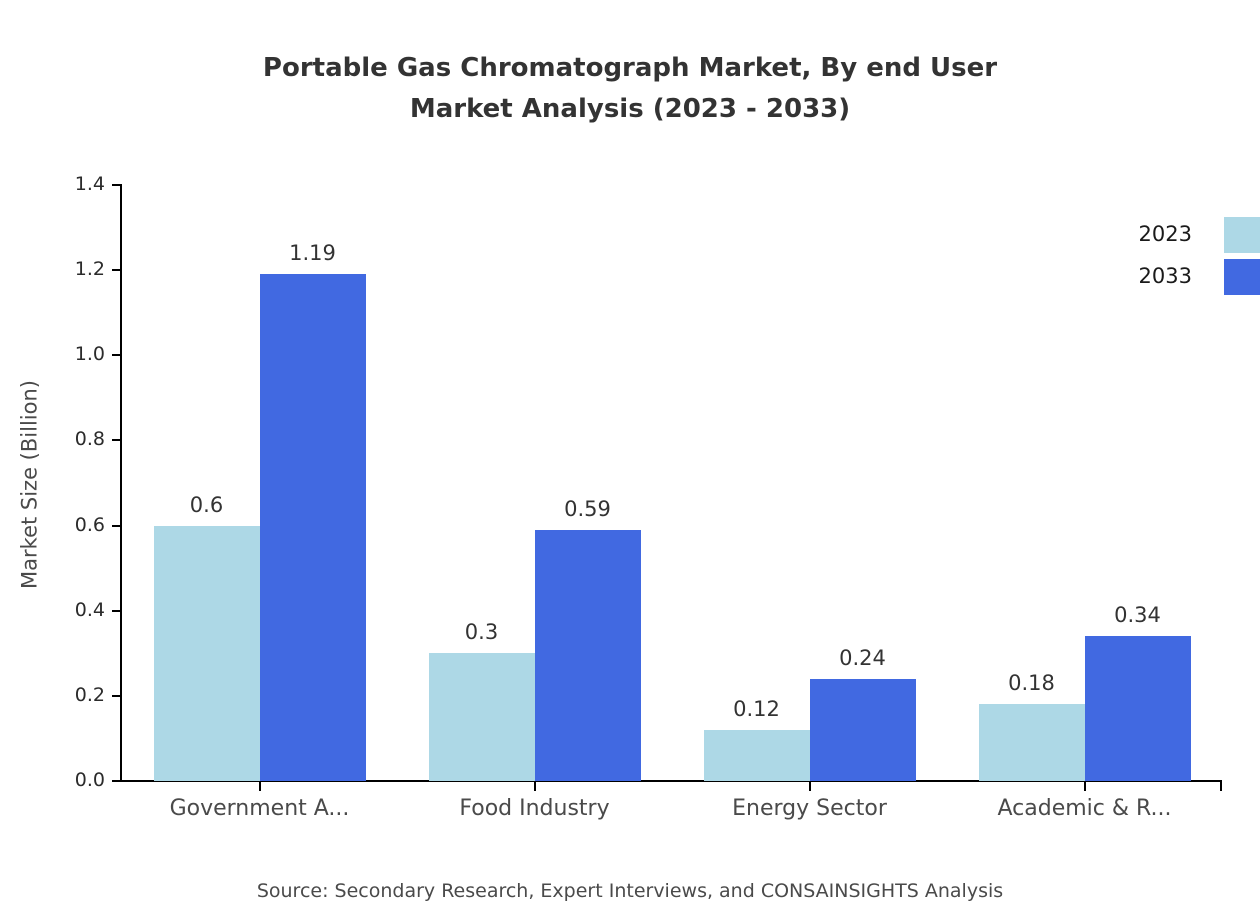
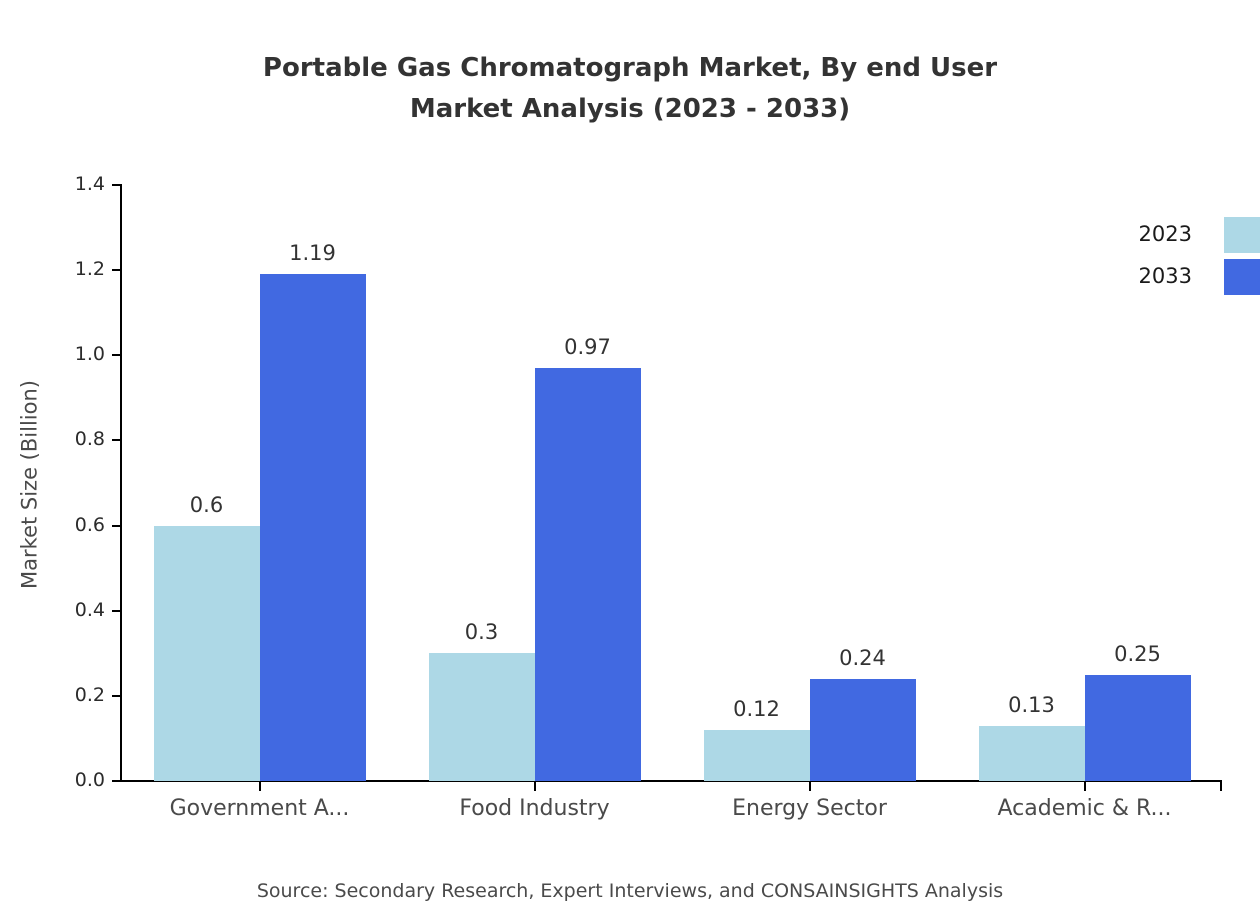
2033/Food Industry: 0.59 -> 0.97
2023/Academic & R...: 0.18 -> 0.13
2033/Academic & R...: 0.34 -> 0.25
